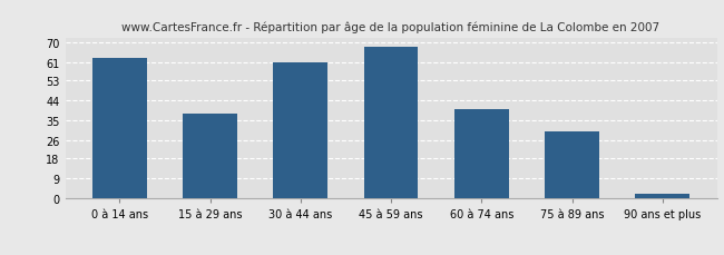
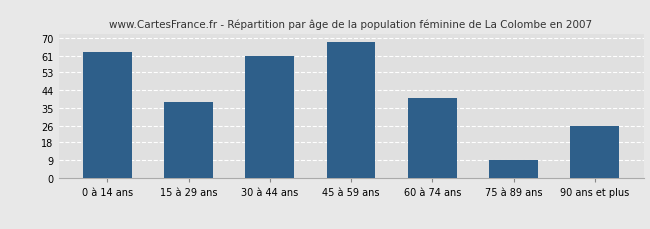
75 à 89 ans: 30 -> 9
90 ans et plus: 2 -> 26
